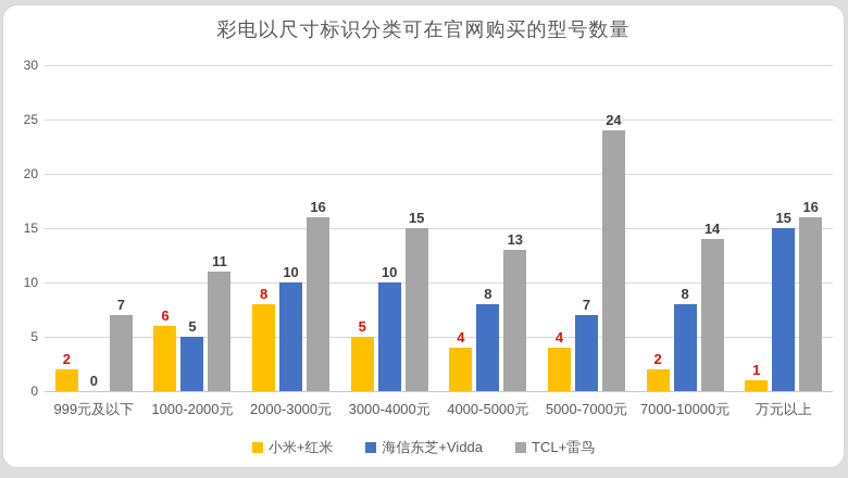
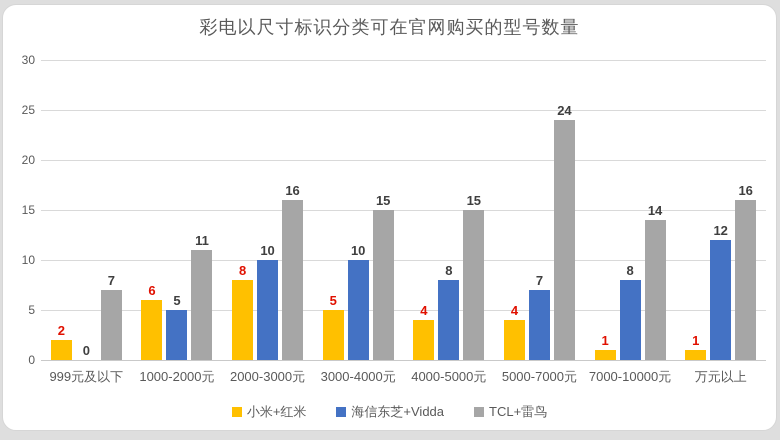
TCL+雷鸟/4000-5000元: 13 -> 15
小米+红米/7000-10000元: 2 -> 1
海信东芝+Vidda/万元以上: 15 -> 12
